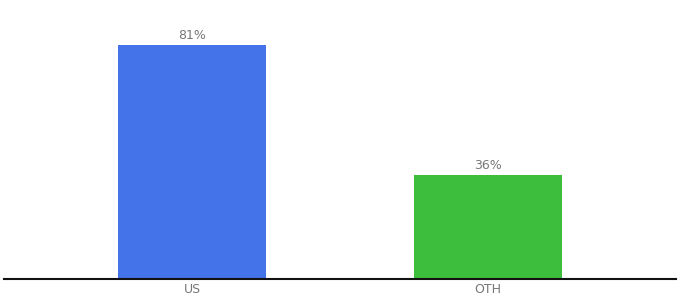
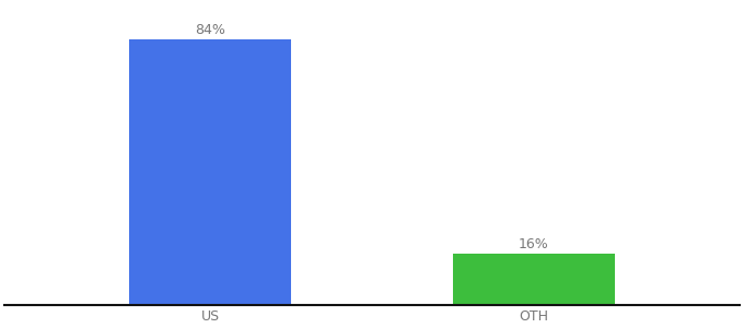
US: 81% -> 84%
OTH: 36% -> 16%
